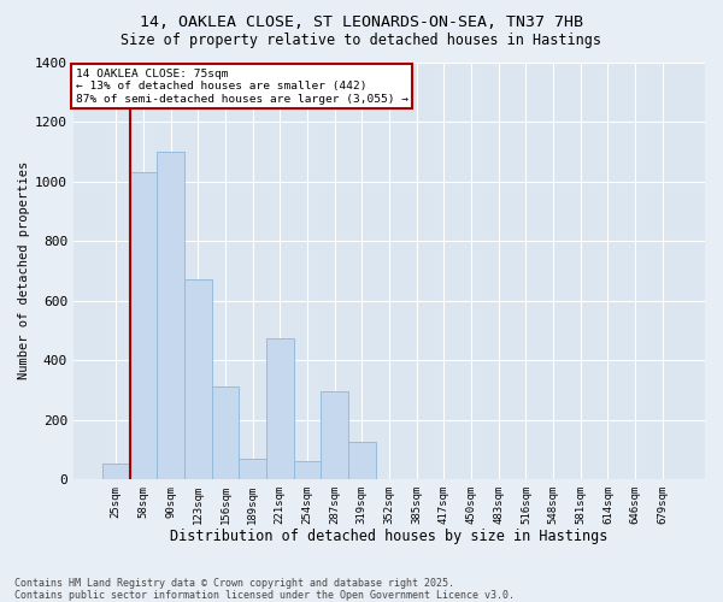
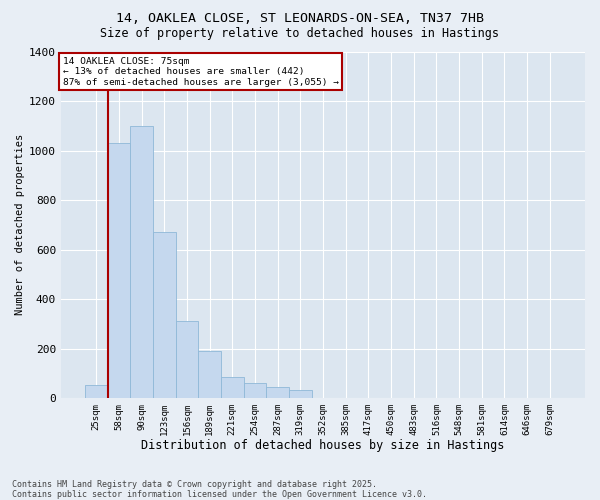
189sqm: 70 -> 190
221sqm: 475 -> 85
287sqm: 295 -> 45
319sqm: 125 -> 35
